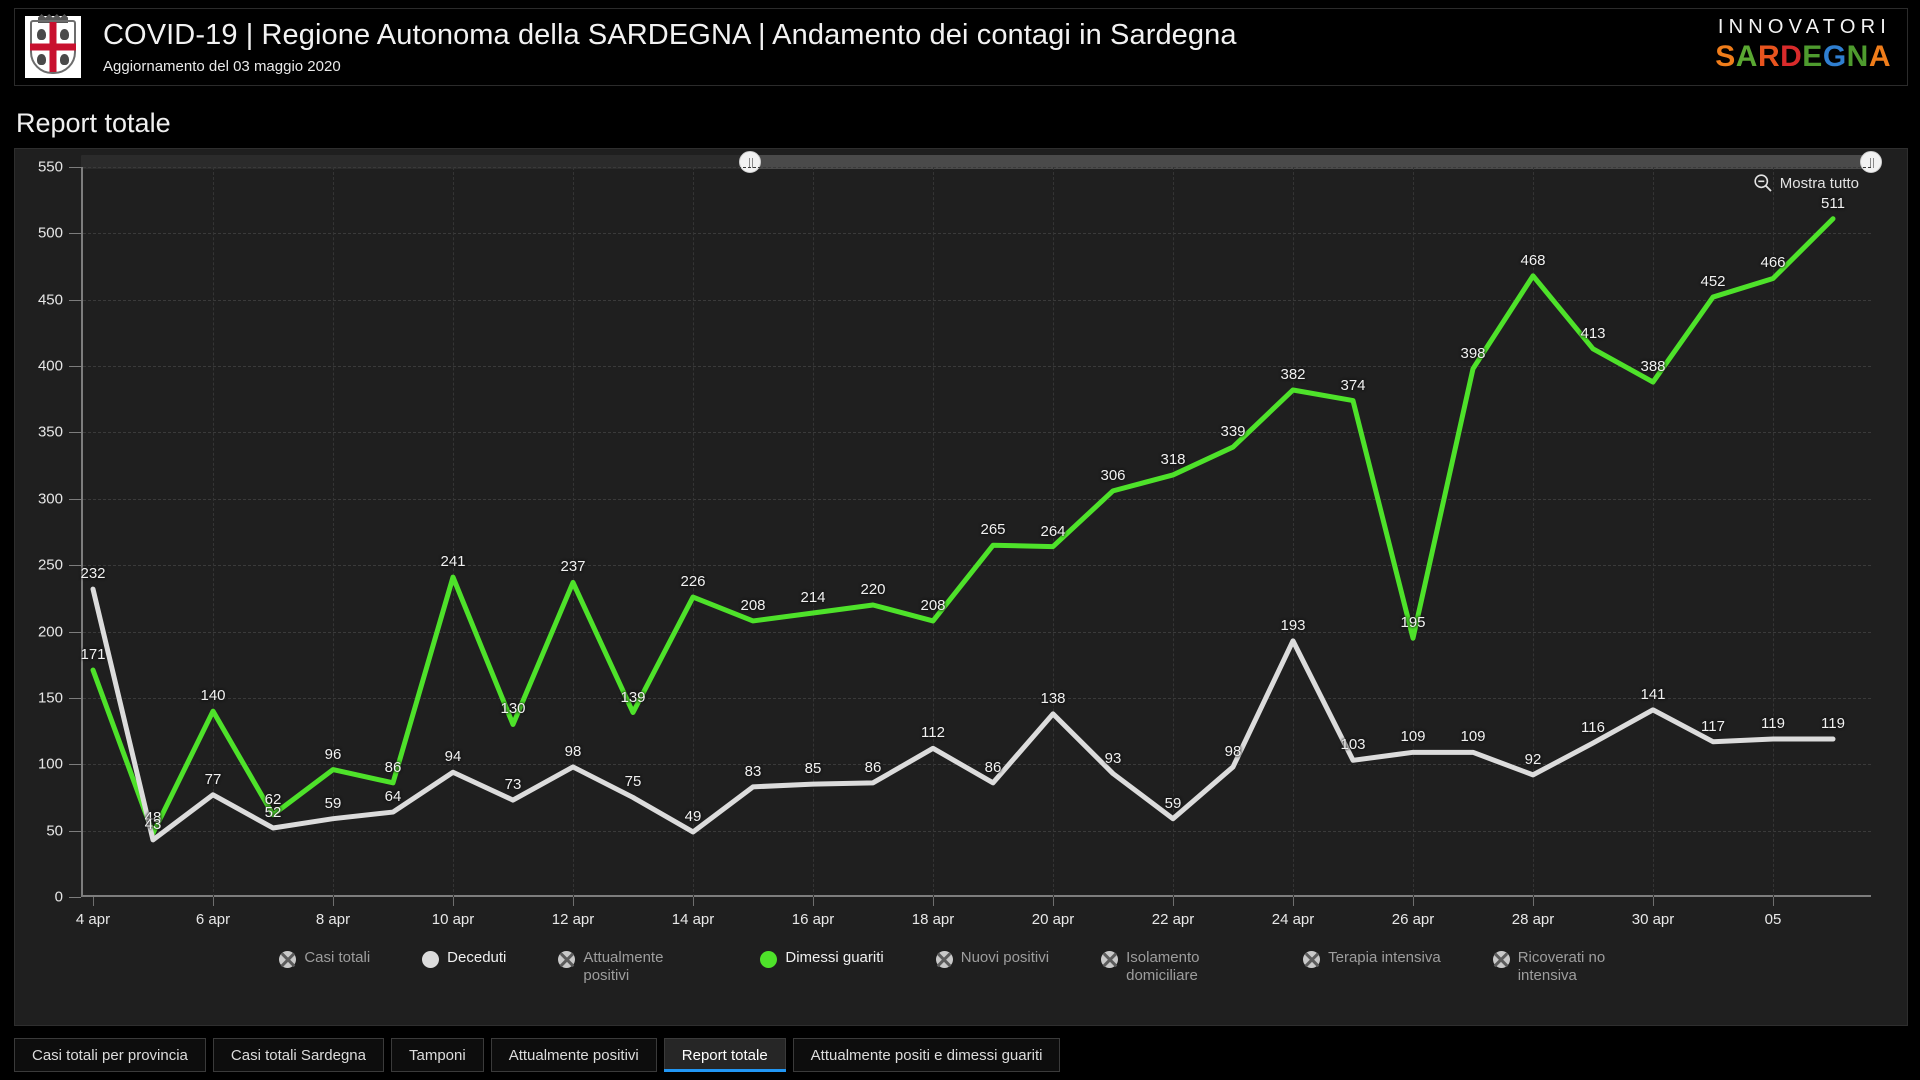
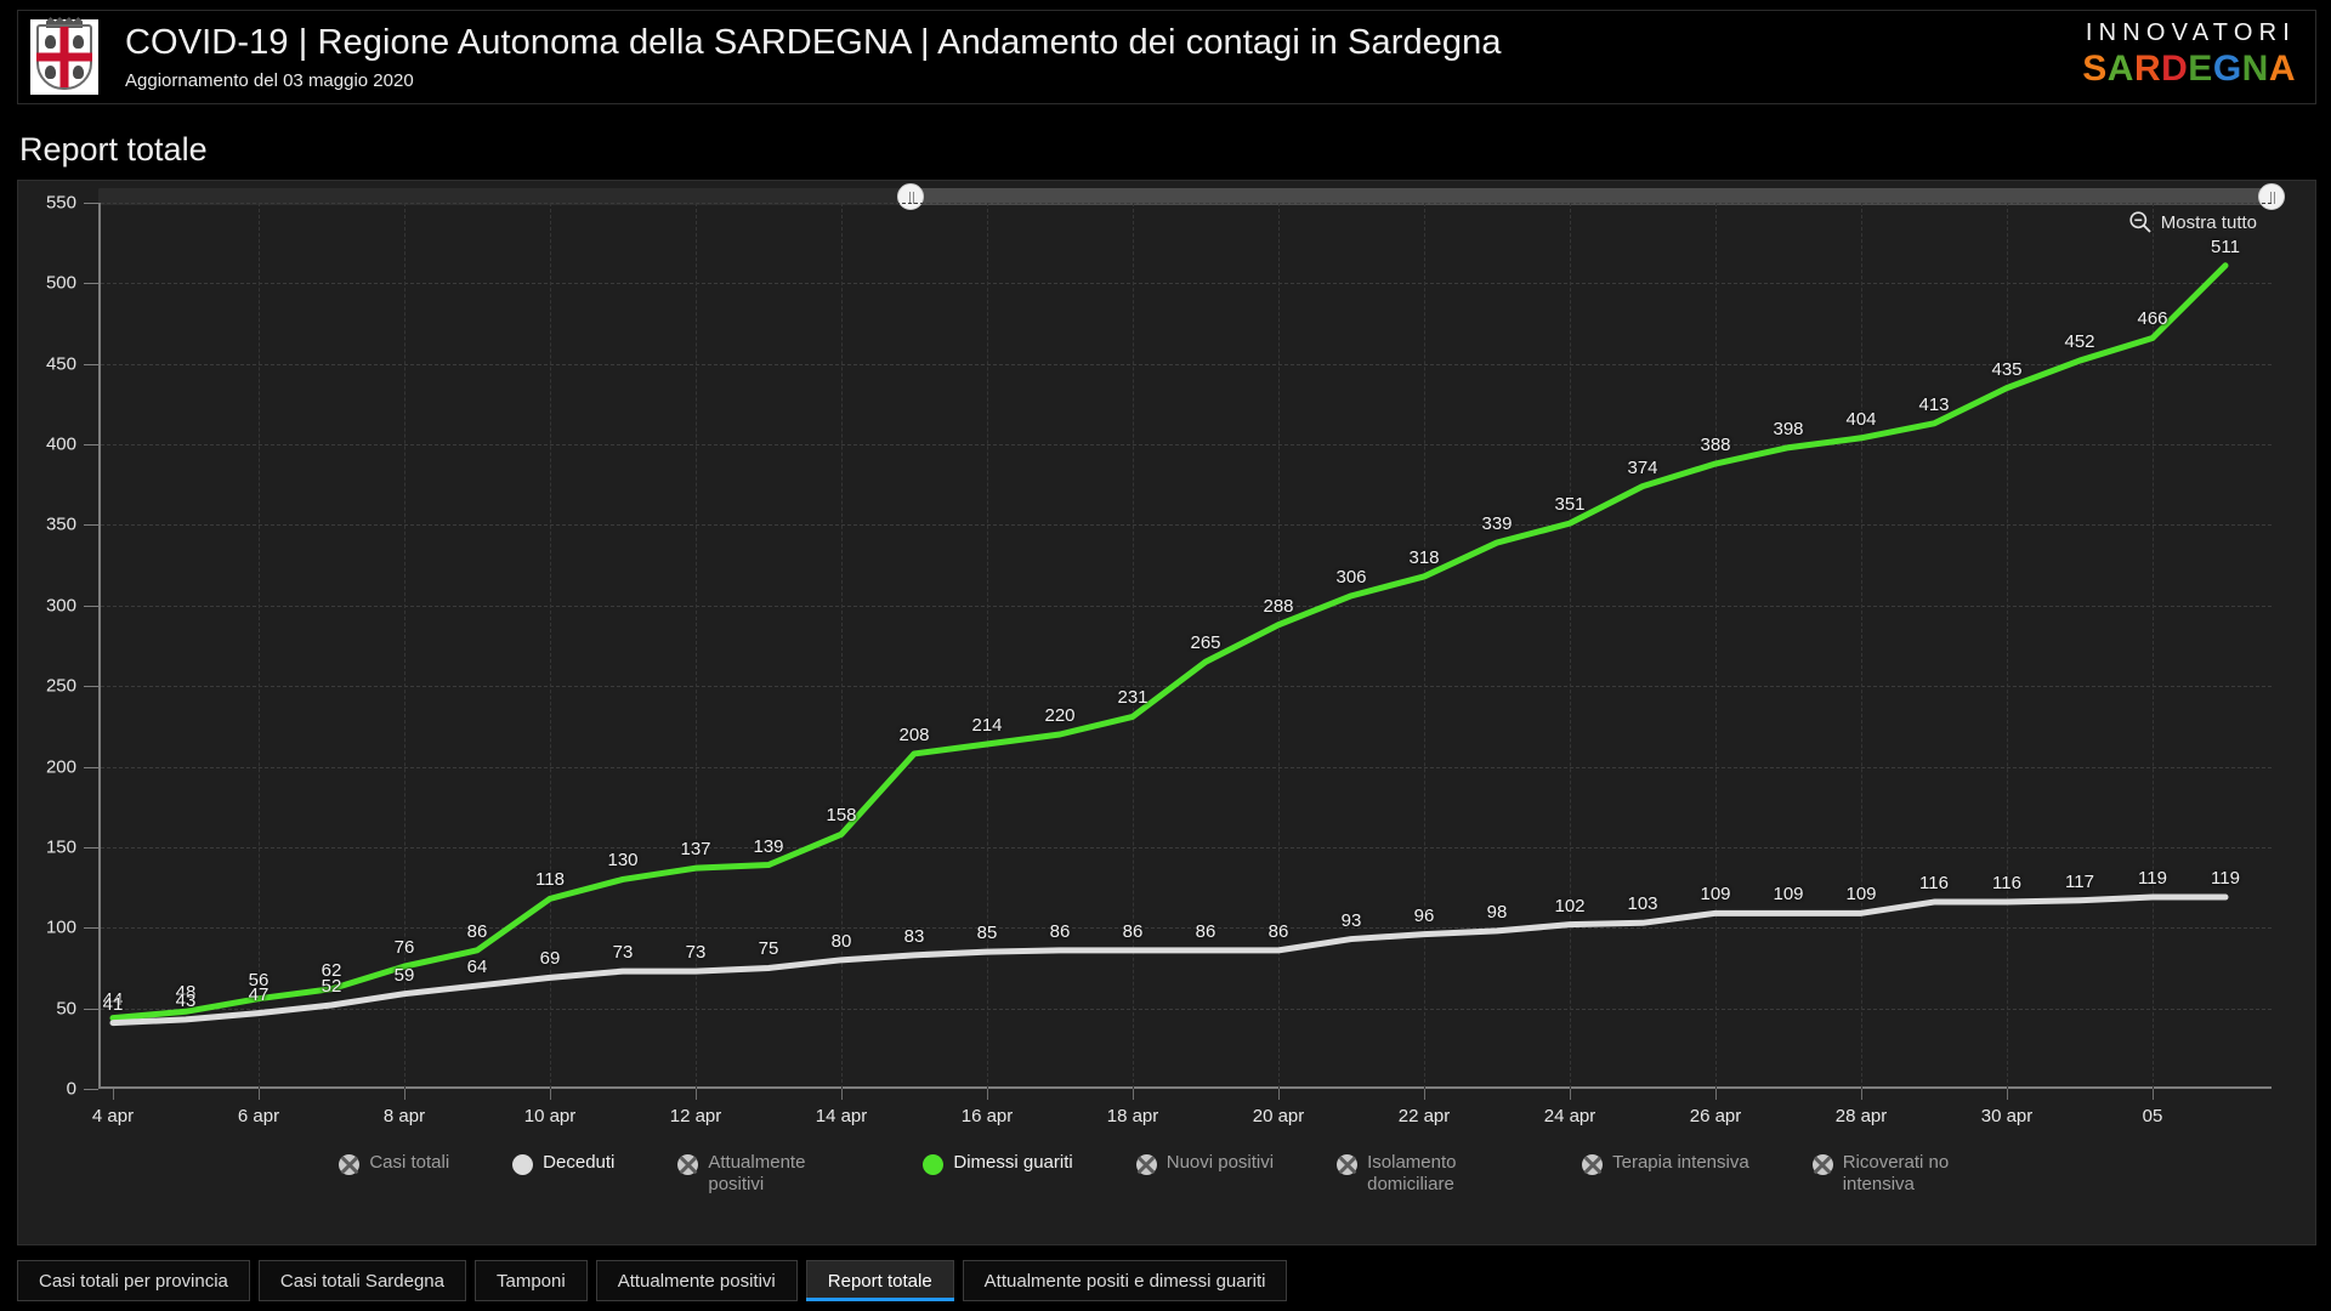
Dimessi guariti/4 apr: 171 -> 44
Deceduti/4 apr: 232 -> 41
Dimessi guariti/6 apr: 140 -> 56
Deceduti/6 apr: 77 -> 47
Dimessi guariti/8 apr: 96 -> 76
Dimessi guariti/10 apr: 241 -> 118
Deceduti/10 apr: 94 -> 69
Dimessi guariti/12 apr: 237 -> 137
Deceduti/12 apr: 98 -> 73
Dimessi guariti/14 apr: 226 -> 158
Deceduti/14 apr: 49 -> 80
Dimessi guariti/18 apr: 208 -> 231
Deceduti/18 apr: 112 -> 86
Dimessi guariti/20 apr: 264 -> 288
Deceduti/20 apr: 138 -> 86
Deceduti/22 apr: 59 -> 96
Dimessi guariti/24 apr: 382 -> 351
Deceduti/24 apr: 193 -> 102
Dimessi guariti/26 apr: 195 -> 388
Dimessi guariti/28 apr: 468 -> 404
Deceduti/28 apr: 92 -> 109
Dimessi guariti/30 apr: 388 -> 435
Deceduti/30 apr: 141 -> 116
